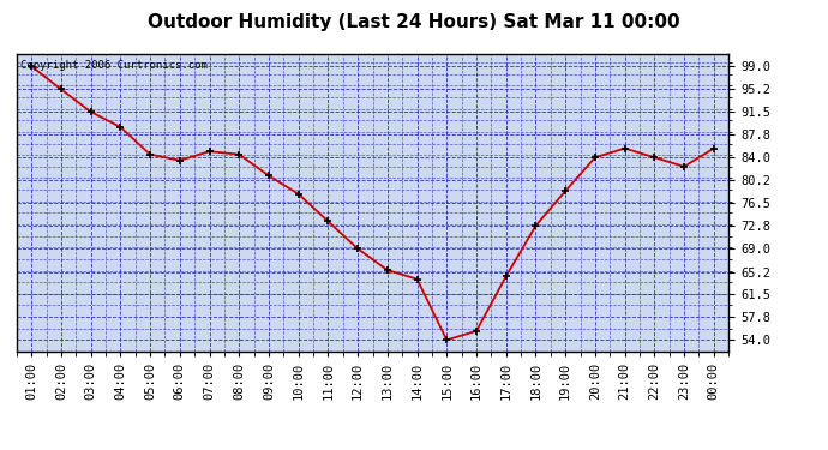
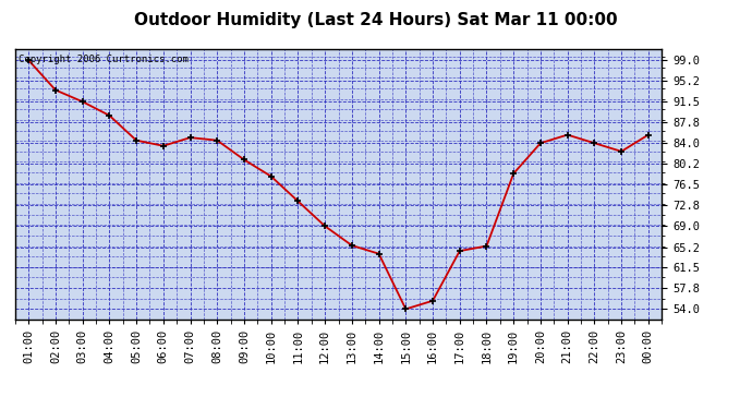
02:00: 95.2 -> 93.6
18:00: 72.8 -> 65.4
